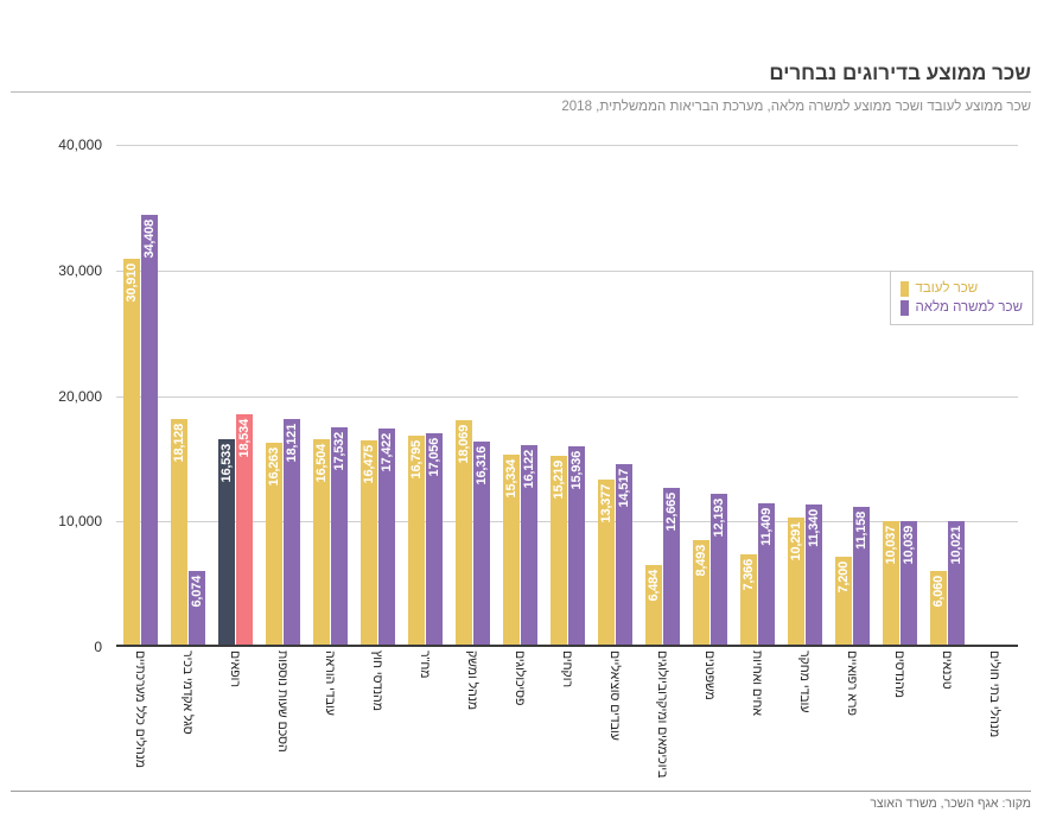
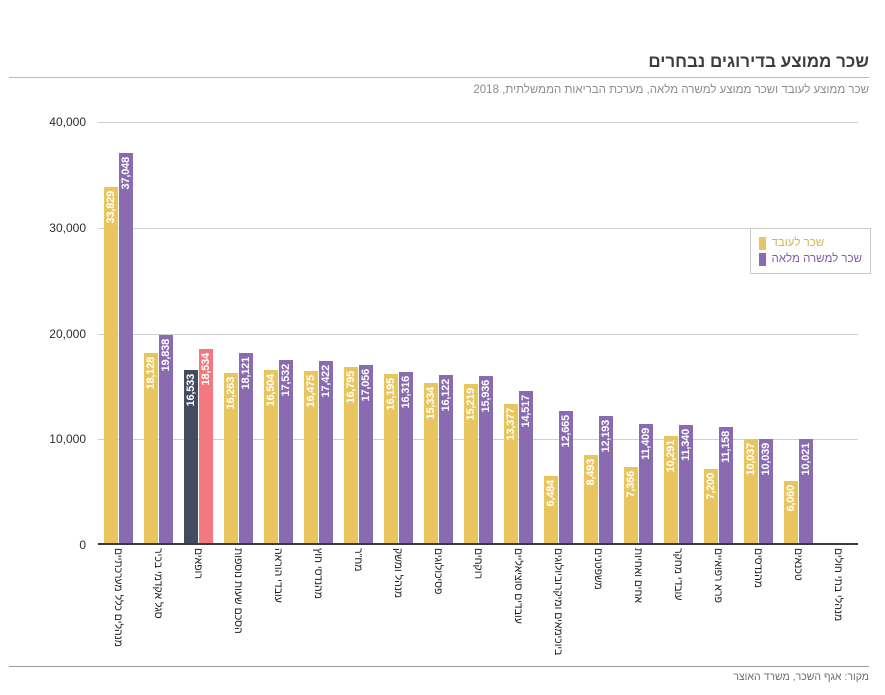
שכר לעובד/מנהלים כלל מערכתיים: 30,910 -> 33,829
שכר למשרה מלאה/מנהלים כלל מערכתיים: 34,408 -> 37,048
שכר למשרה מלאה/סגל אקדמי בכיר: 6,074 -> 19,838
שכר לעובד/מנהל ומשק: 18,069 -> 16,195
